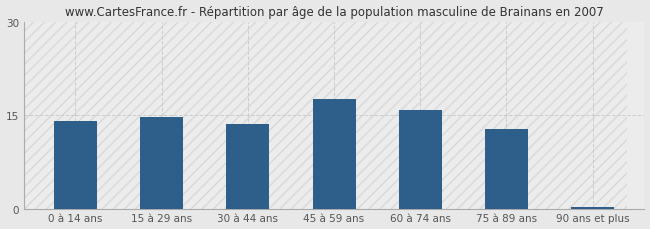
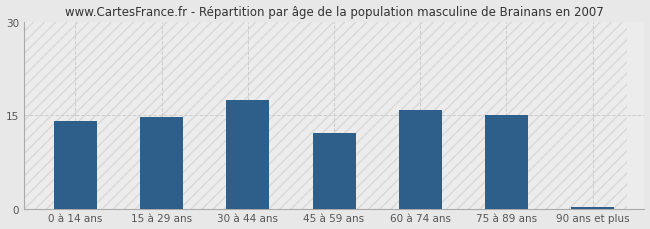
30 à 44 ans: 13.5 -> 17.4
45 à 59 ans: 17.5 -> 12.2
75 à 89 ans: 12.8 -> 15.0
